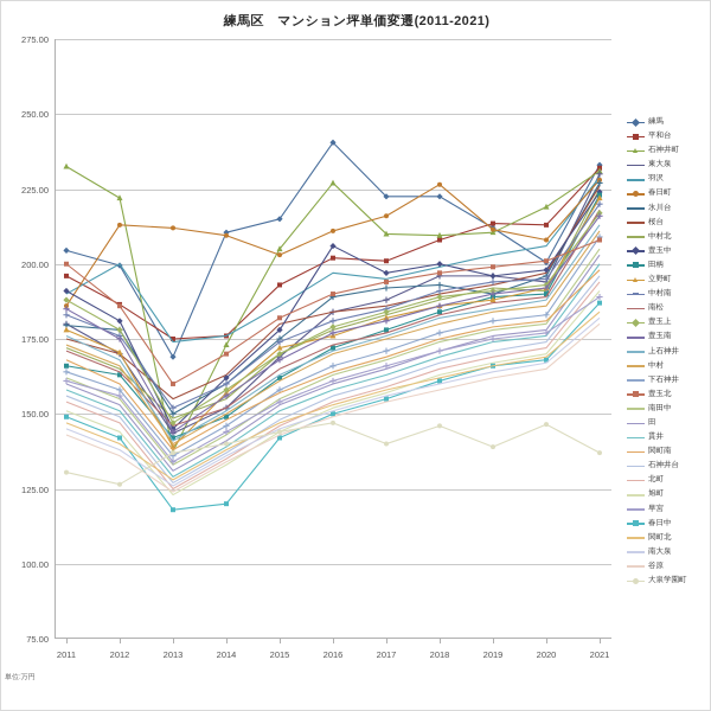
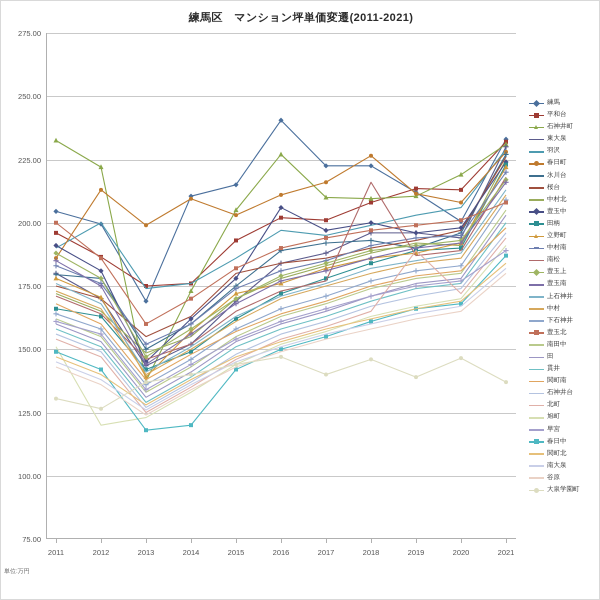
旭町/2012: 144 -> 120
春日町/2013: 212 -> 199
南松/2018: 183 -> 216
北町/2019: 169 -> 189
